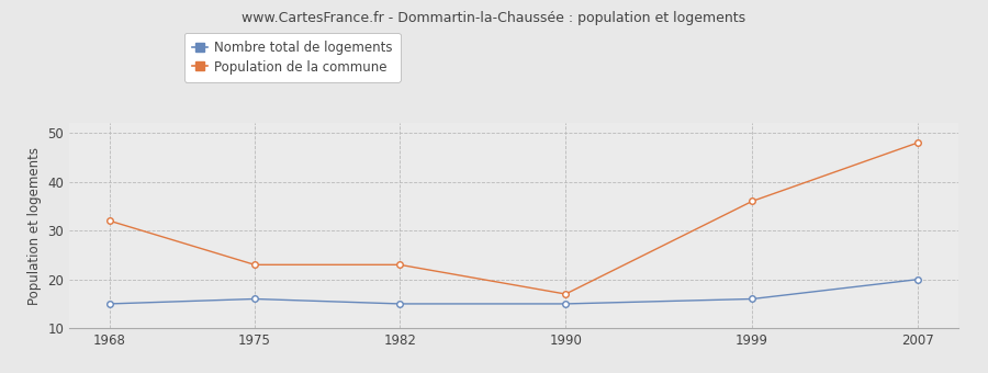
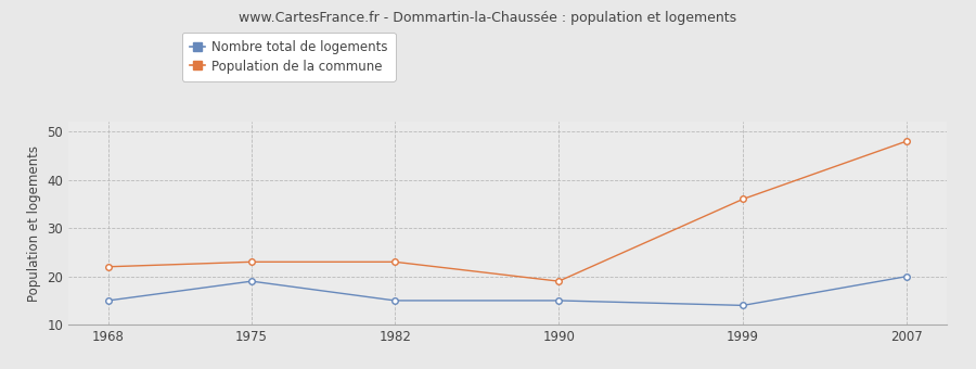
Population de la commune/1968: 32 -> 22
Nombre total de logements/1975: 16 -> 19
Population de la commune/1990: 17 -> 19
Nombre total de logements/1999: 16 -> 14
